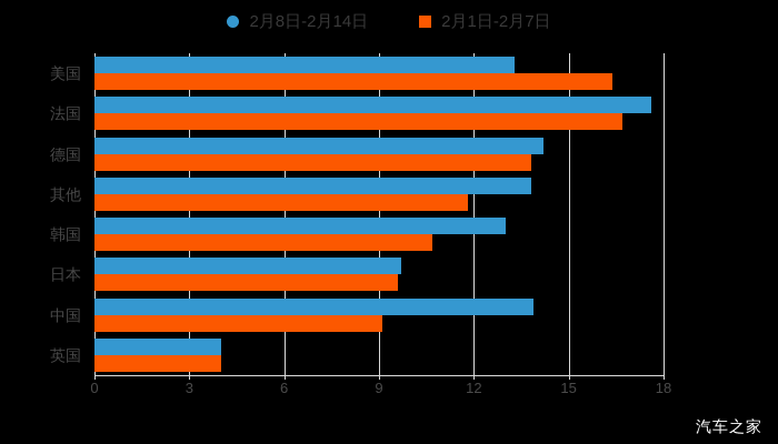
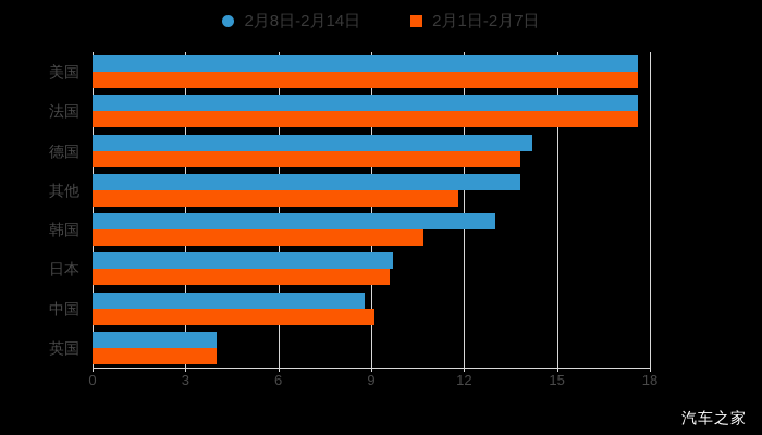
2月8日-2月14日/美国: 13.3 -> 17.6
2月1日-2月7日/美国: 16.4 -> 17.6
2月1日-2月7日/法国: 16.7 -> 17.6
2月8日-2月14日/中国: 13.9 -> 8.8
